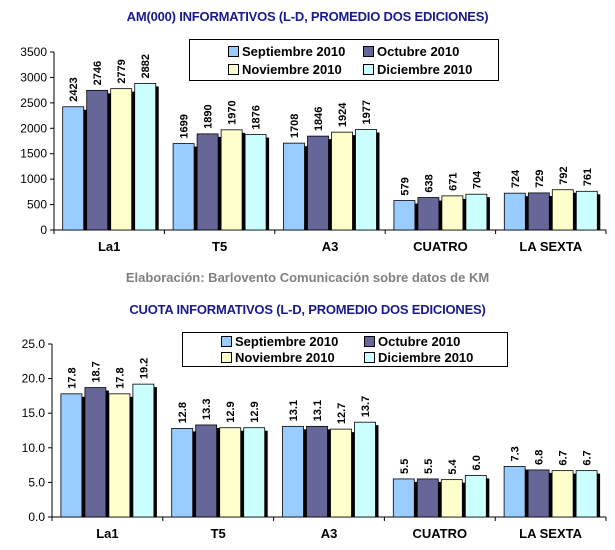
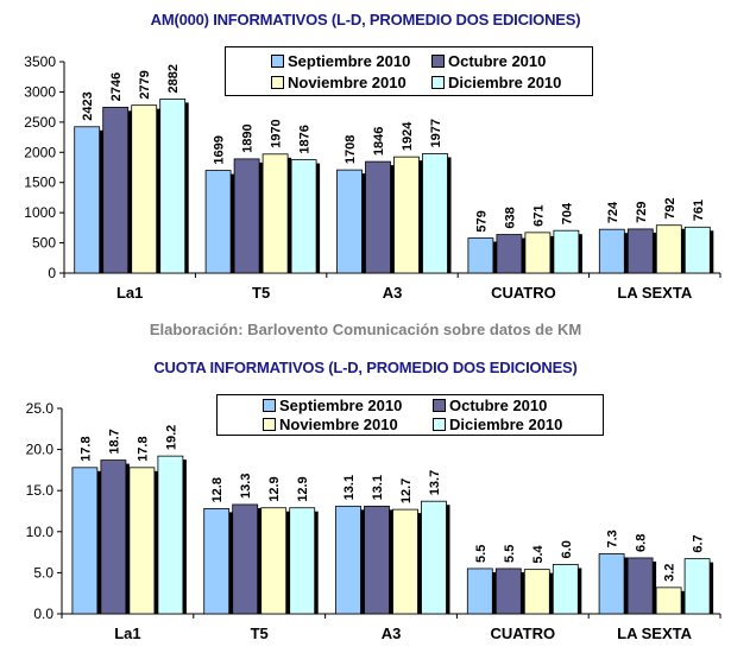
CUOTA INFORMATIVOS (L-D, PROMEDIO DOS EDICIONES)/Noviembre 2010/LA SEXTA: 6.7 -> 3.2
